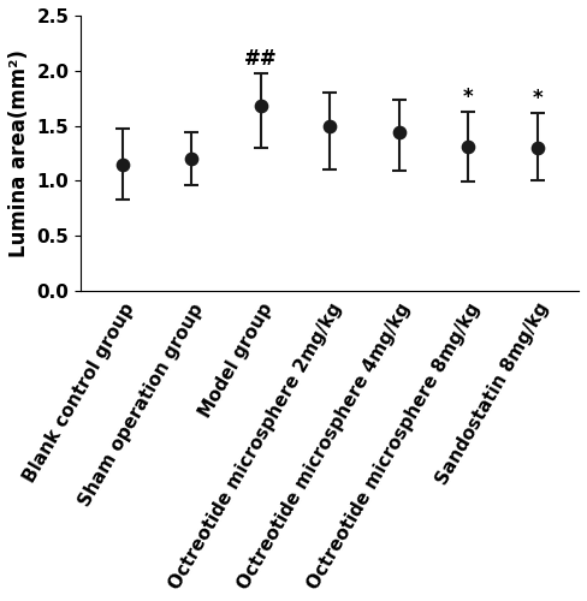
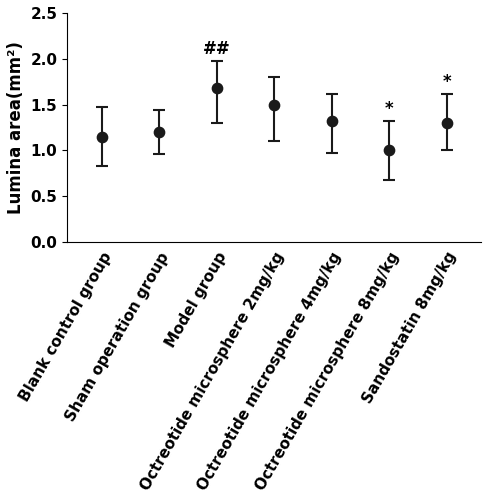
Octreotide microsphere 4mg/kg: 1.44 -> 1.32
Octreotide microsphere 8mg/kg: 1.31 -> 1.00
